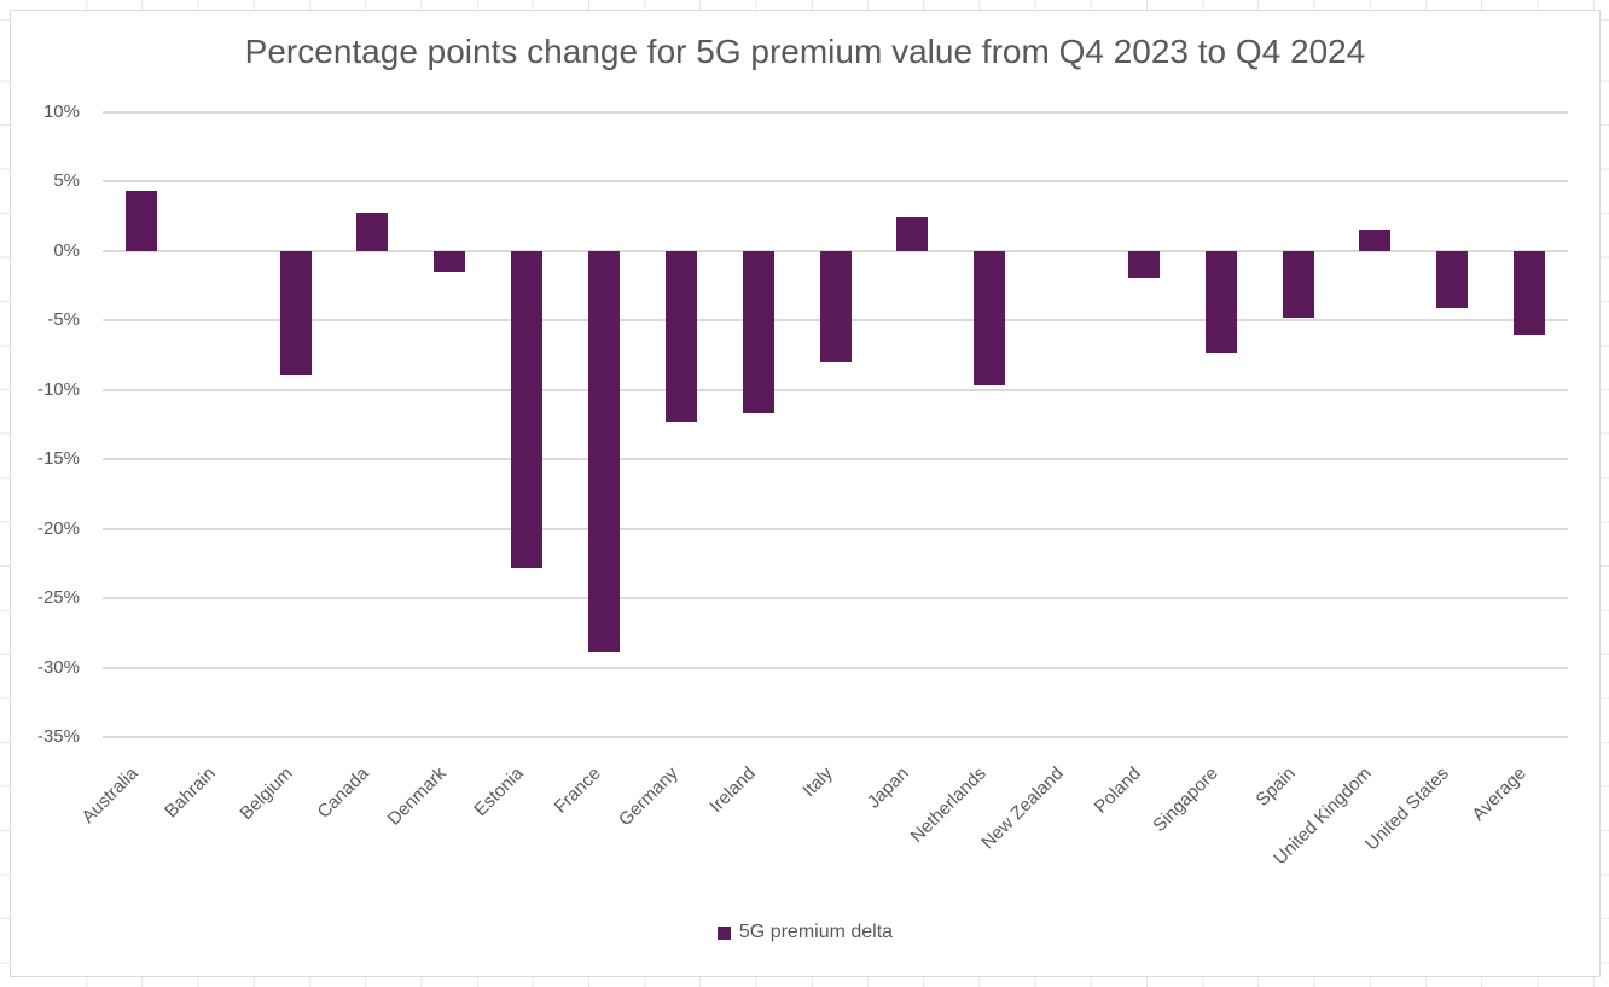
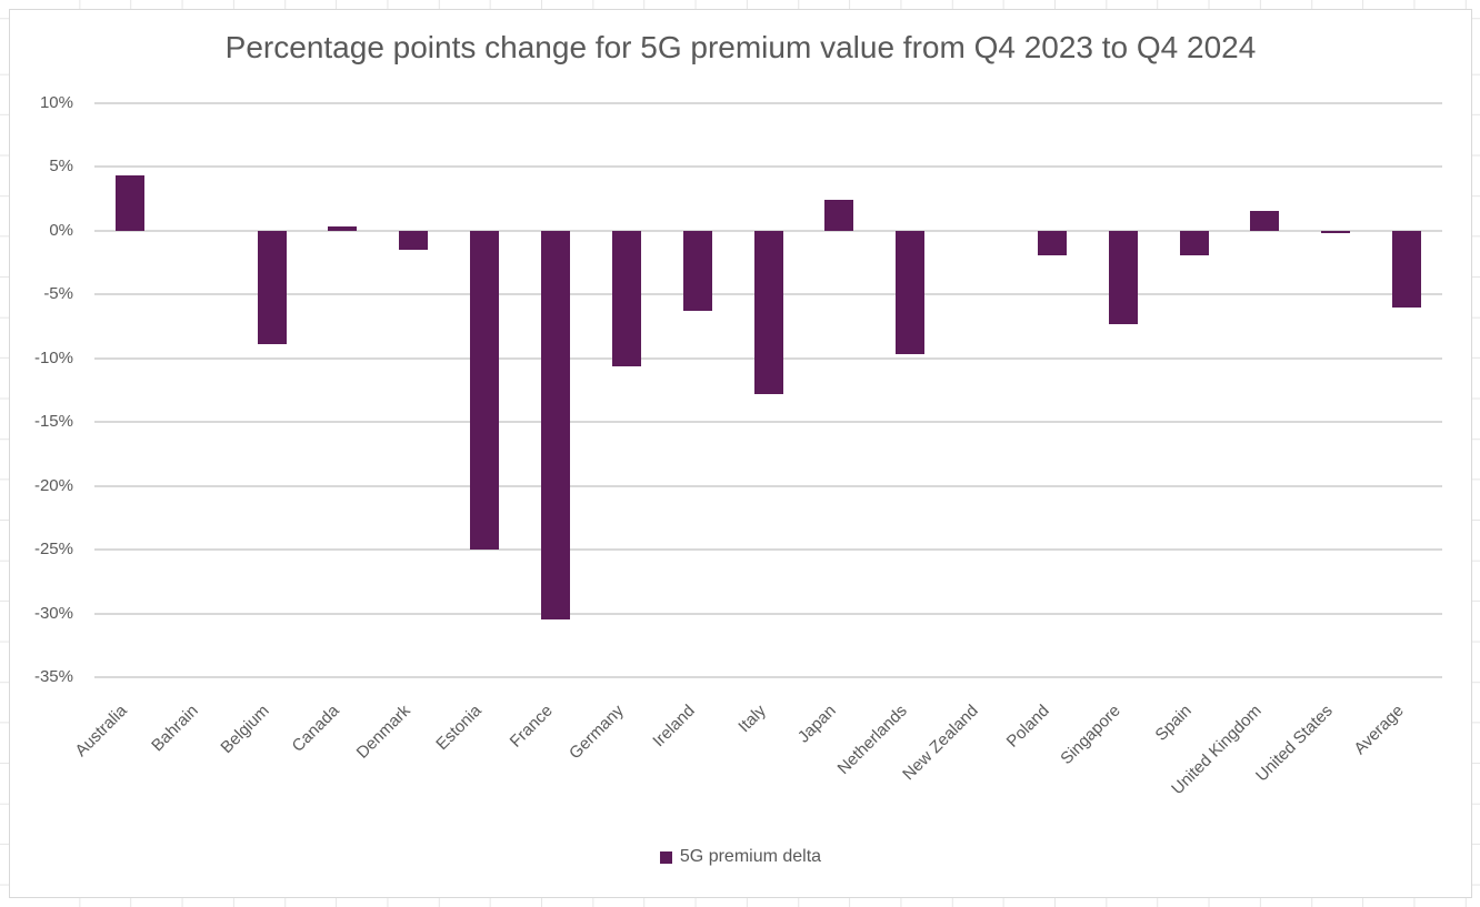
Canada: 2.8% -> 0.3%
Estonia: -22.8% -> -25.0%
France: -28.9% -> -30.5%
Germany: -12.3% -> -10.6%
Ireland: -11.7% -> -6.3%
Italy: -8.0% -> -12.8%
Spain: -4.8% -> -1.9%
United States: -4.1% -> -0.2%
